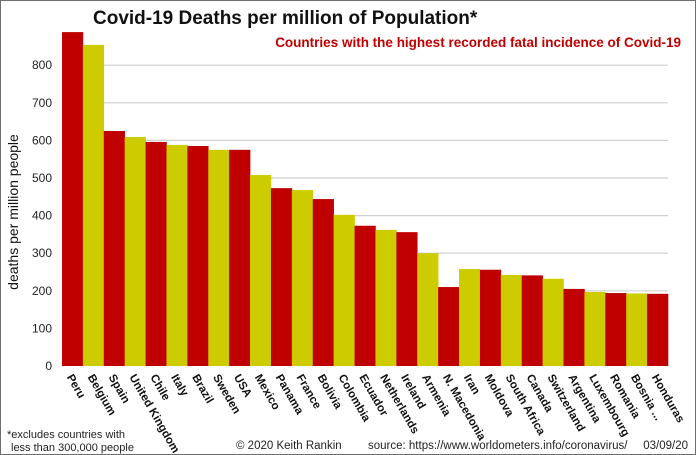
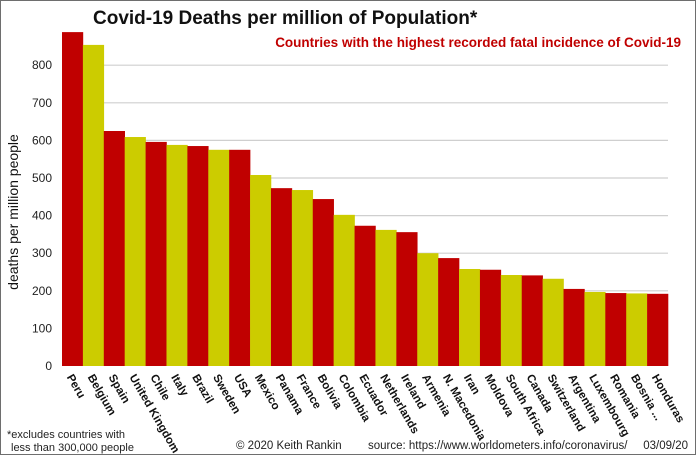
N. Macedonia: 210 -> 290
